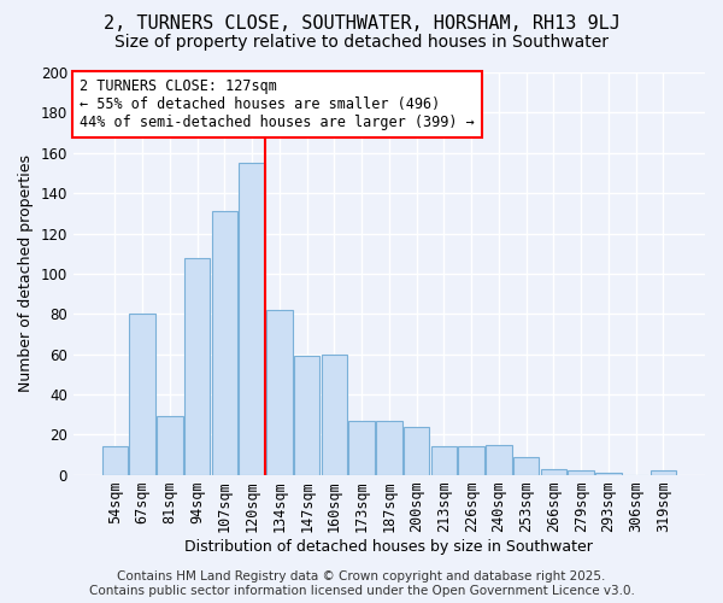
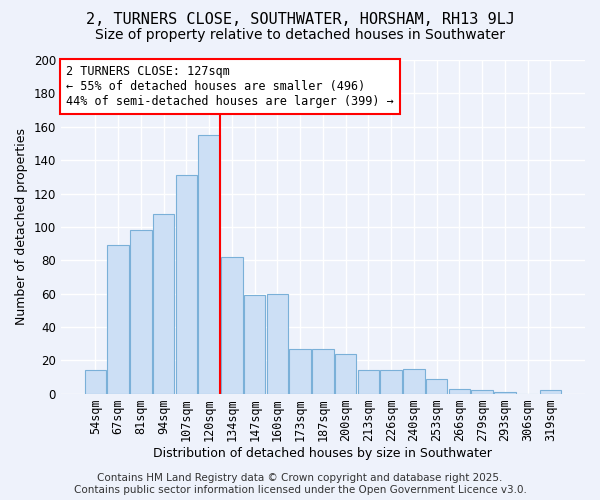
67sqm: 80 -> 89
81sqm: 29 -> 98
